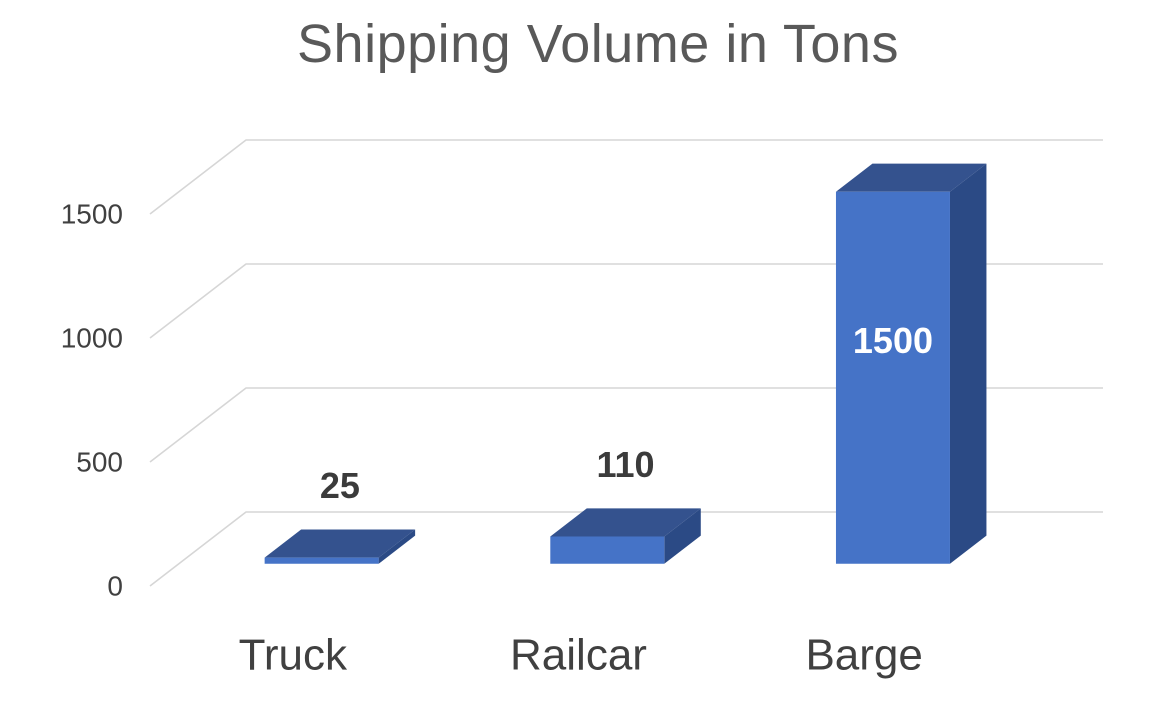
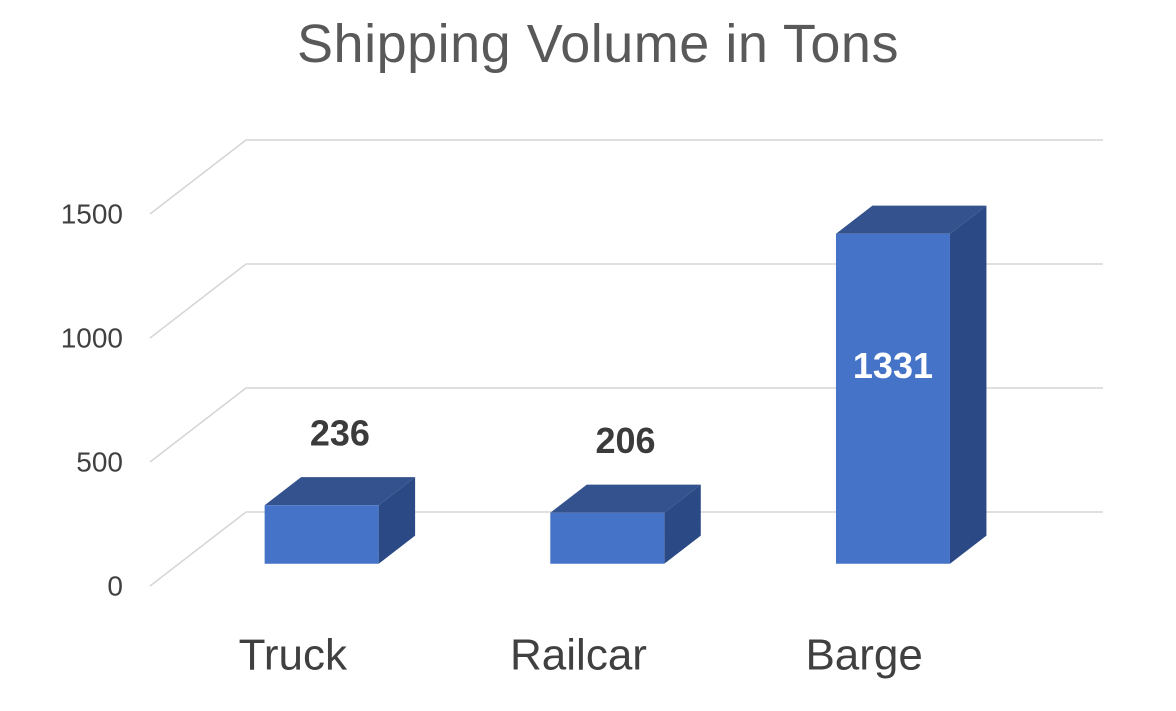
Truck: 25 -> 236
Railcar: 110 -> 206
Barge: 1500 -> 1331
